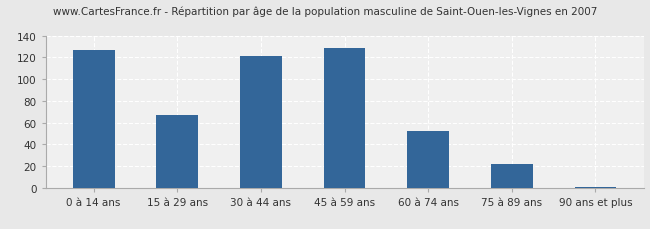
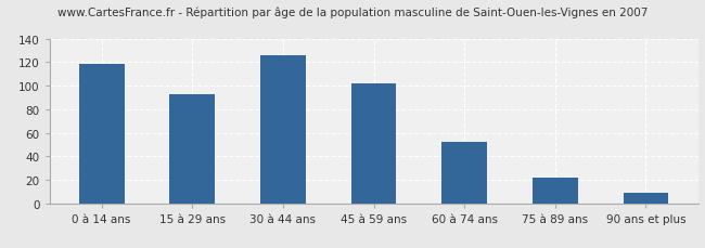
0 à 14 ans: 127 -> 119
15 à 29 ans: 67 -> 93
30 à 44 ans: 121 -> 126
45 à 59 ans: 129 -> 102
90 ans et plus: 1 -> 9
